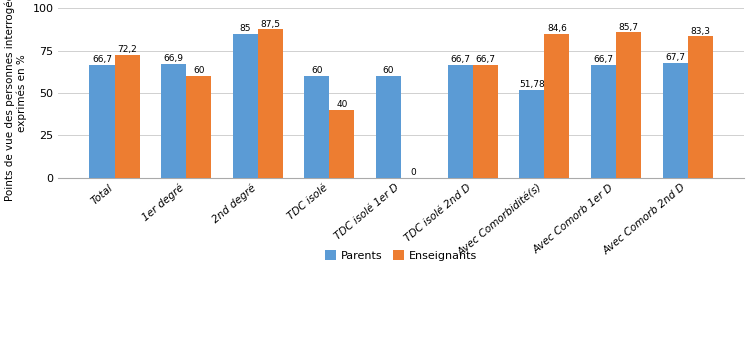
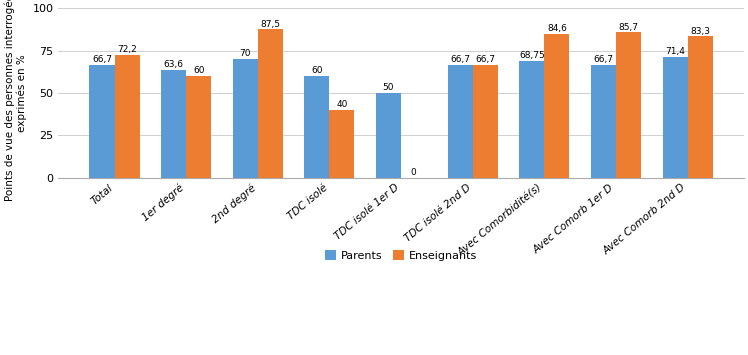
Parents/1er degré: 66,9 -> 63,6
Parents/2nd degré: 85 -> 70
Parents/TDC isolé 1er D: 60 -> 50
Parents/Avec Comorbidité(s): 51,78 -> 68,75
Parents/Avec Comorb 2nd D: 67,7 -> 71,4
